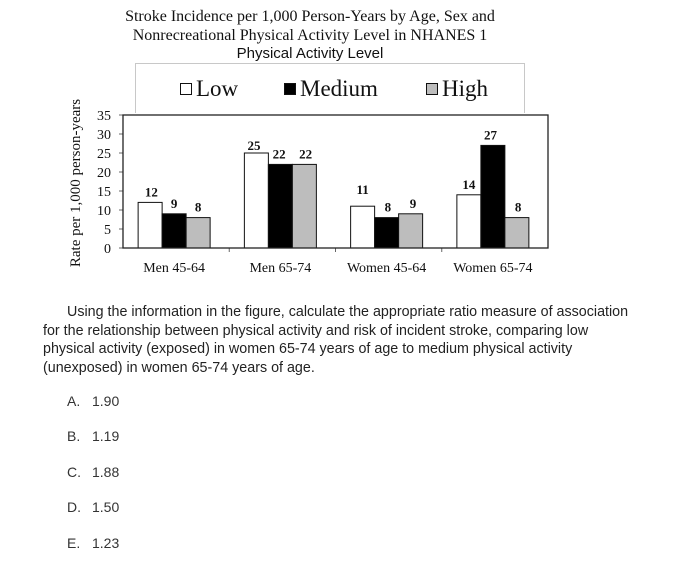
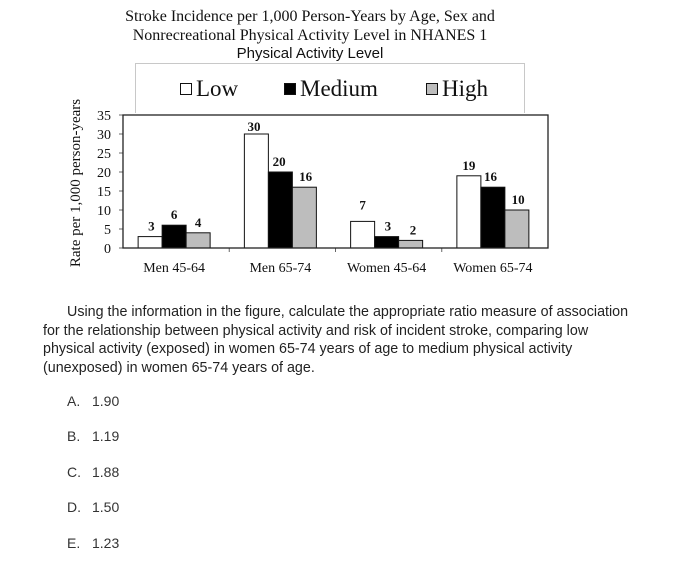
Low/Men 45-64: 12 -> 3
Medium/Men 45-64: 9 -> 6
High/Men 45-64: 8 -> 4
Low/Men 65-74: 25 -> 30
Medium/Men 65-74: 22 -> 20
High/Men 65-74: 22 -> 16
Low/Women 45-64: 11 -> 7
Medium/Women 45-64: 8 -> 3
High/Women 45-64: 9 -> 2
Low/Women 65-74: 14 -> 19
Medium/Women 65-74: 27 -> 16
High/Women 65-74: 8 -> 10
